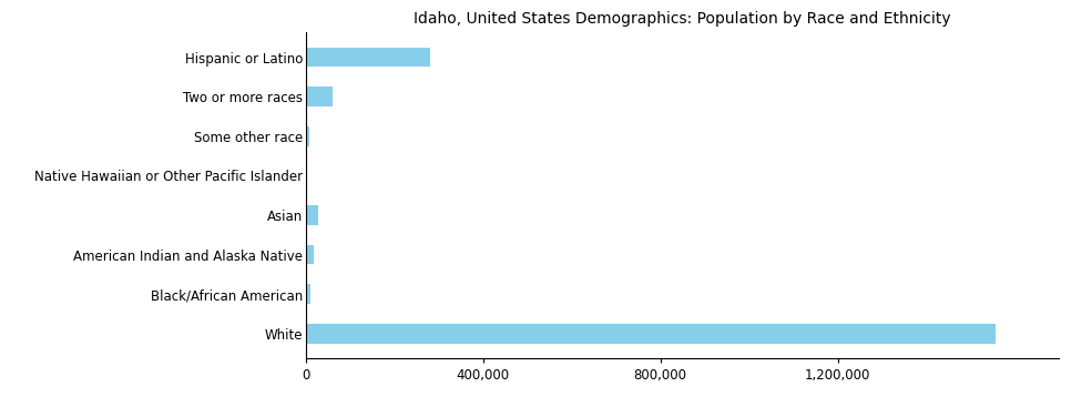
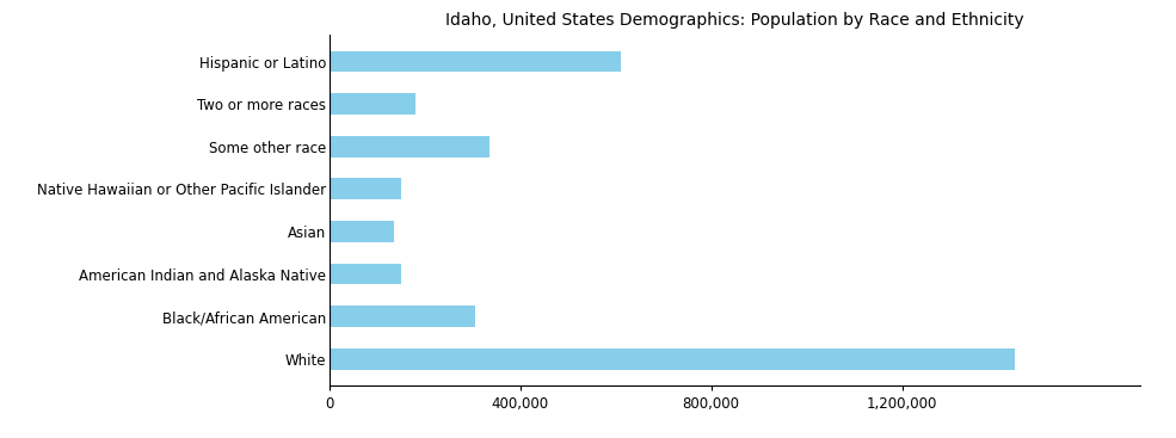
Hispanic or Latino: 280,000 -> 610,000
Two or more races: 60,000 -> 180,000
Some other race: 8,000 -> 335,000
Native Hawaiian or Other Pacific Islander: 2,000 -> 150,000
Asian: 27,000 -> 135,000
American Indian and Alaska Native: 18,000 -> 150,000
Black/African American: 10,000 -> 305,000
White: 1,556,000 -> 1,435,000
